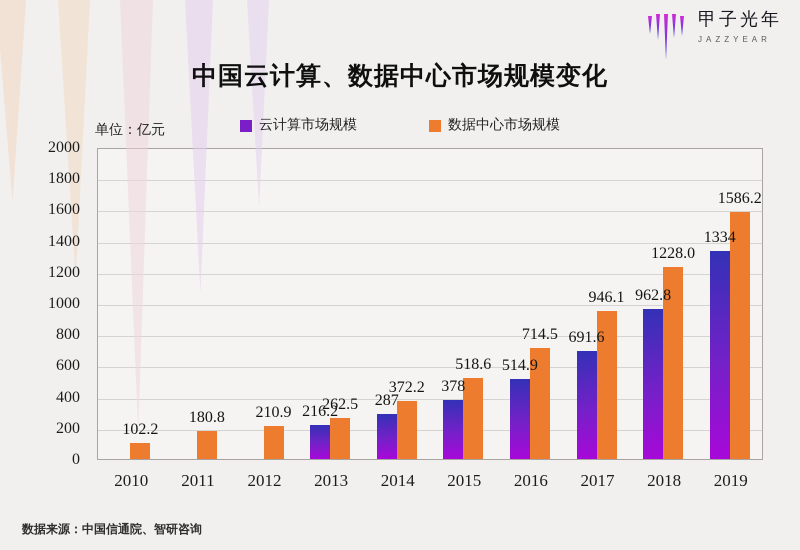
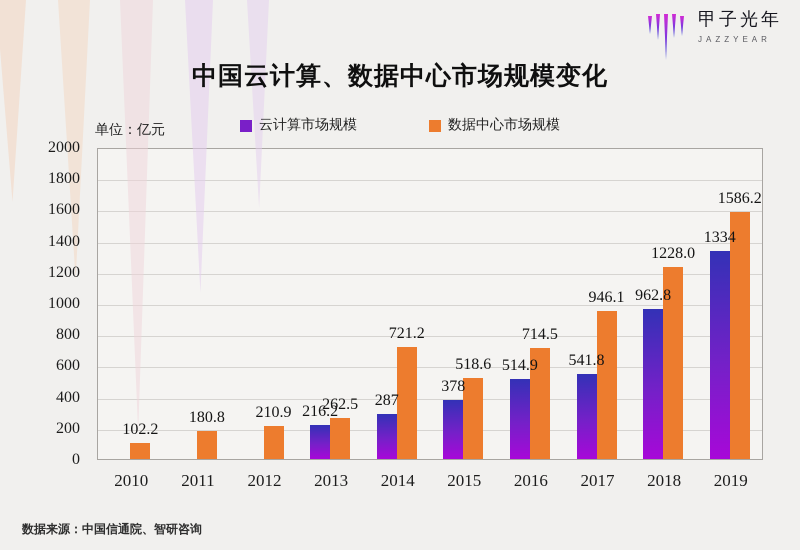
数据中心市场规模/2014: 372.2 -> 721.2
云计算市场规模/2017: 691.6 -> 541.8
